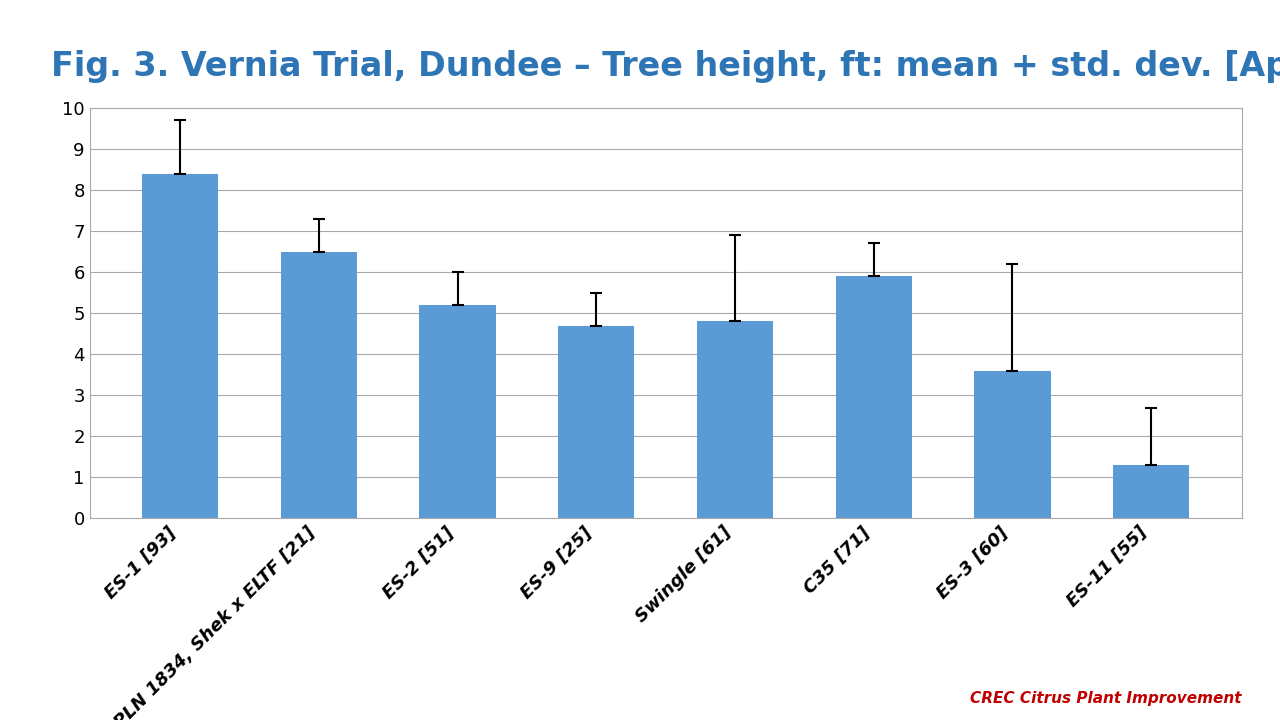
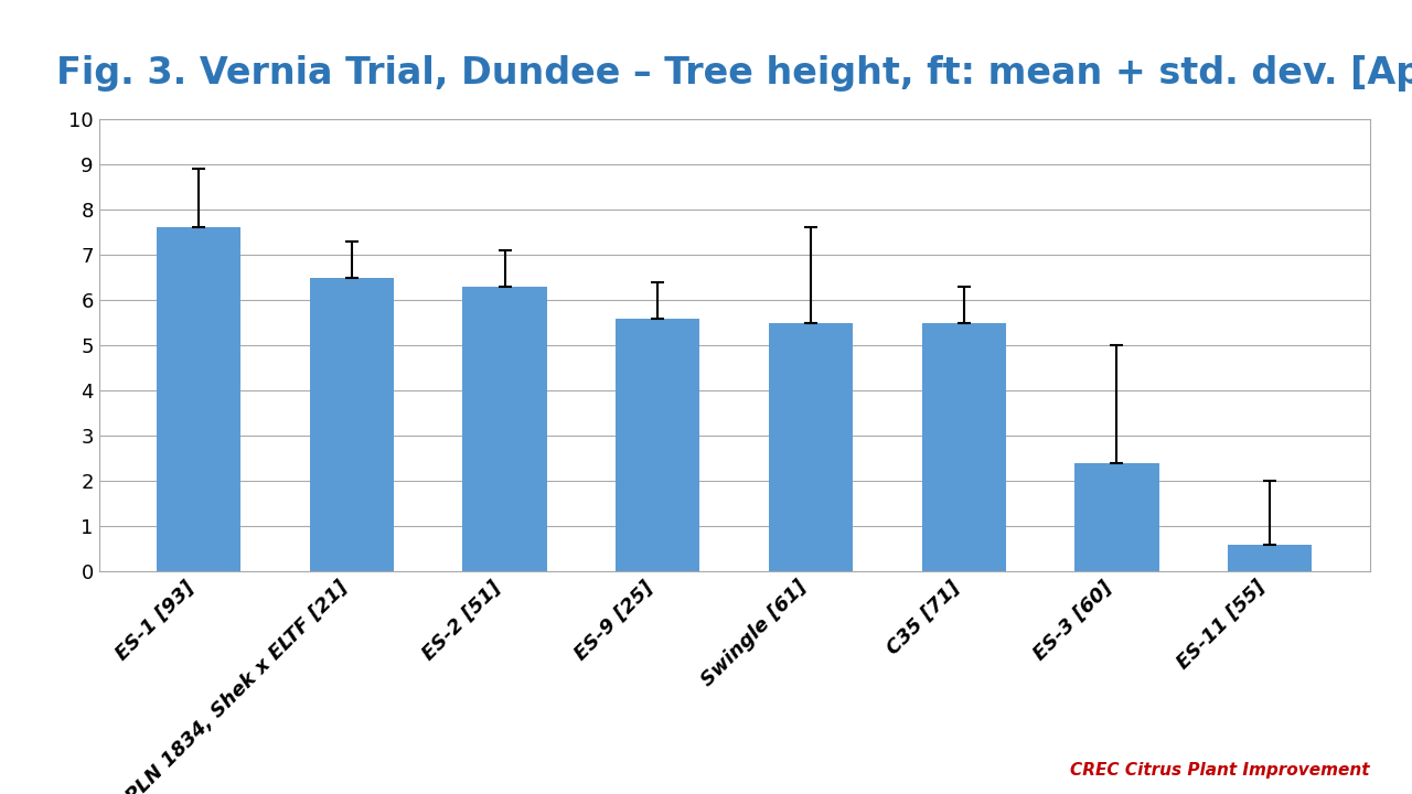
ES-1 [93]: 8.4 -> 7.6
ES-2 [51]: 5.2 -> 6.3
ES-9 [25]: 4.7 -> 5.6
Swingle [61]: 4.8 -> 5.5
C35 [71]: 5.9 -> 5.5
ES-3 [60]: 3.6 -> 2.4
ES-11 [55]: 1.3 -> 0.6
